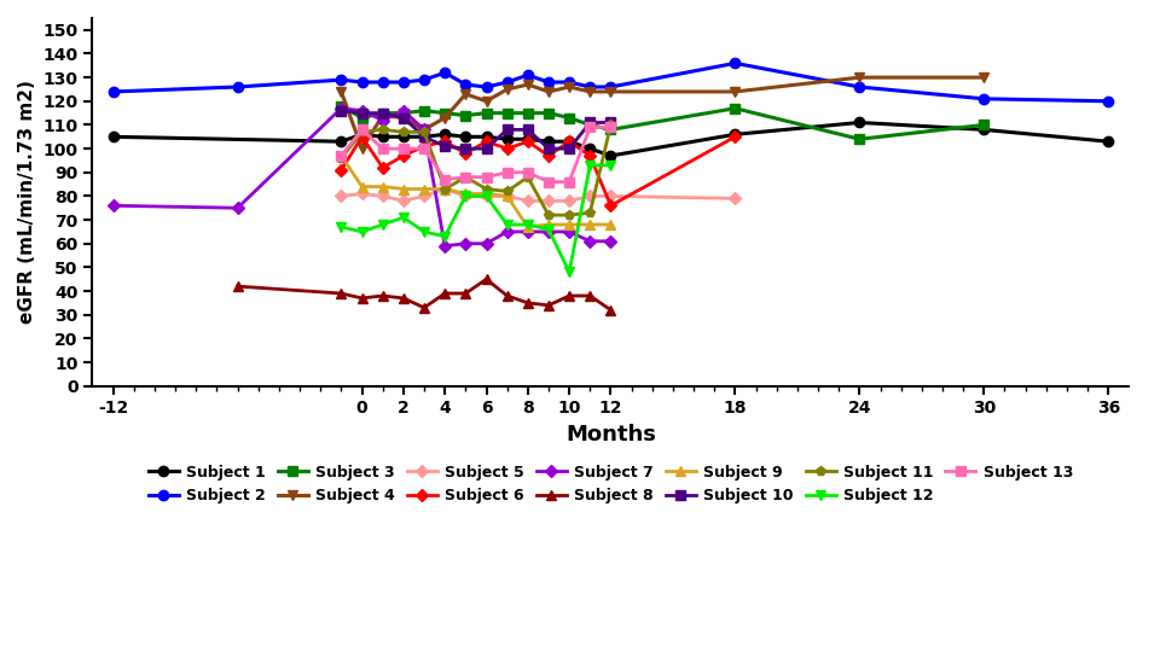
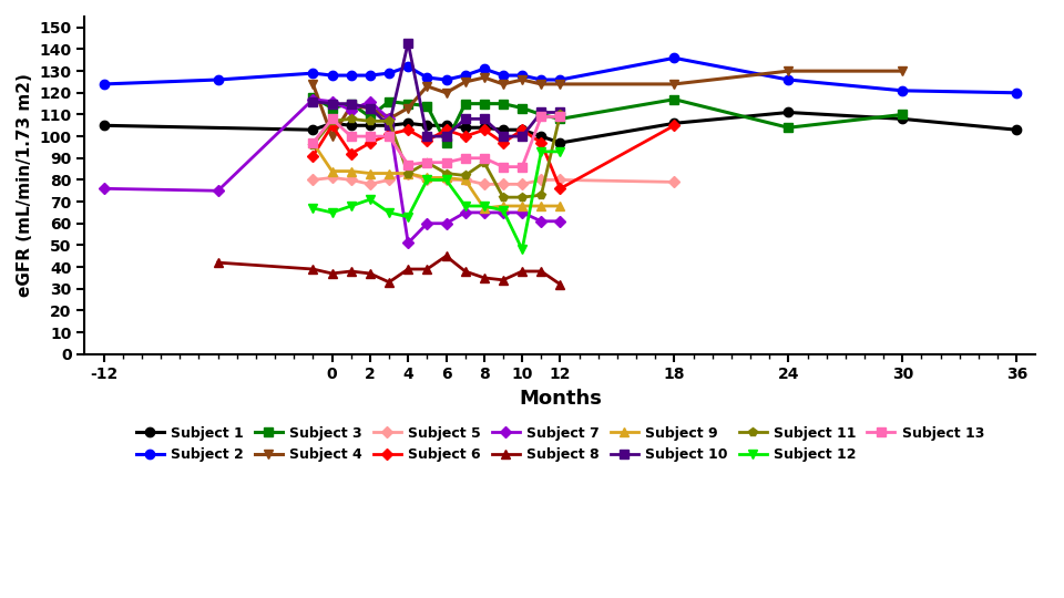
Subject 3/2: 115 -> 109
Subject 7/4: 59 -> 51
Subject 10/4: 101 -> 143
Subject 3/6: 115 -> 97
